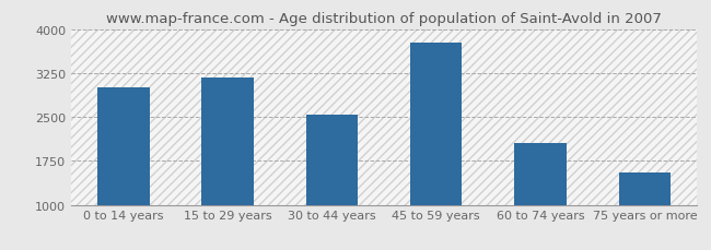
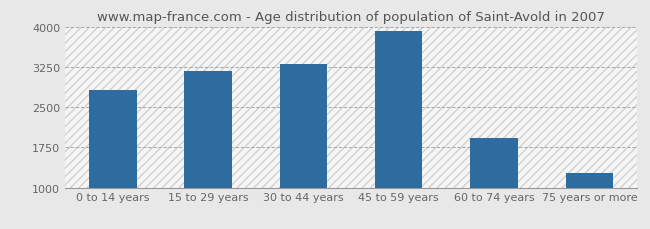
0 to 14 years: 3000 -> 2820
30 to 44 years: 2540 -> 3300
45 to 59 years: 3760 -> 3920
60 to 74 years: 2060 -> 1920
75 years or more: 1560 -> 1270
